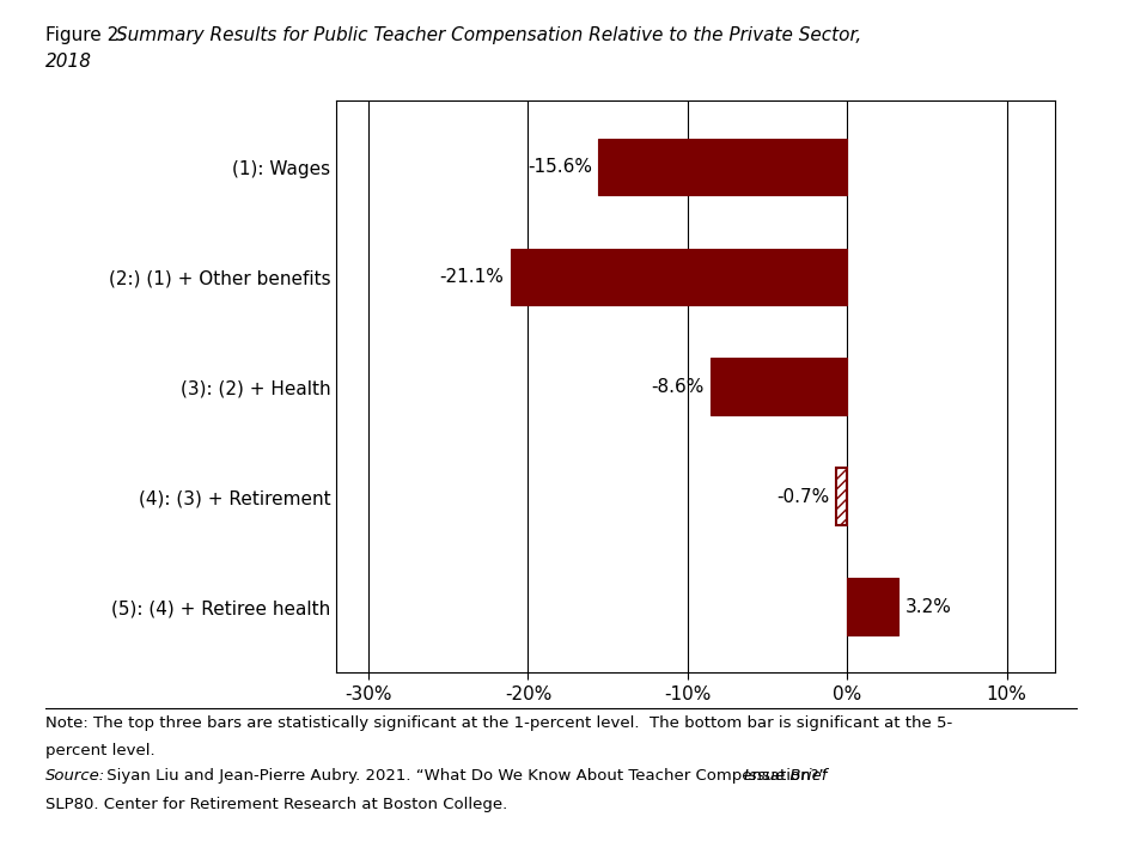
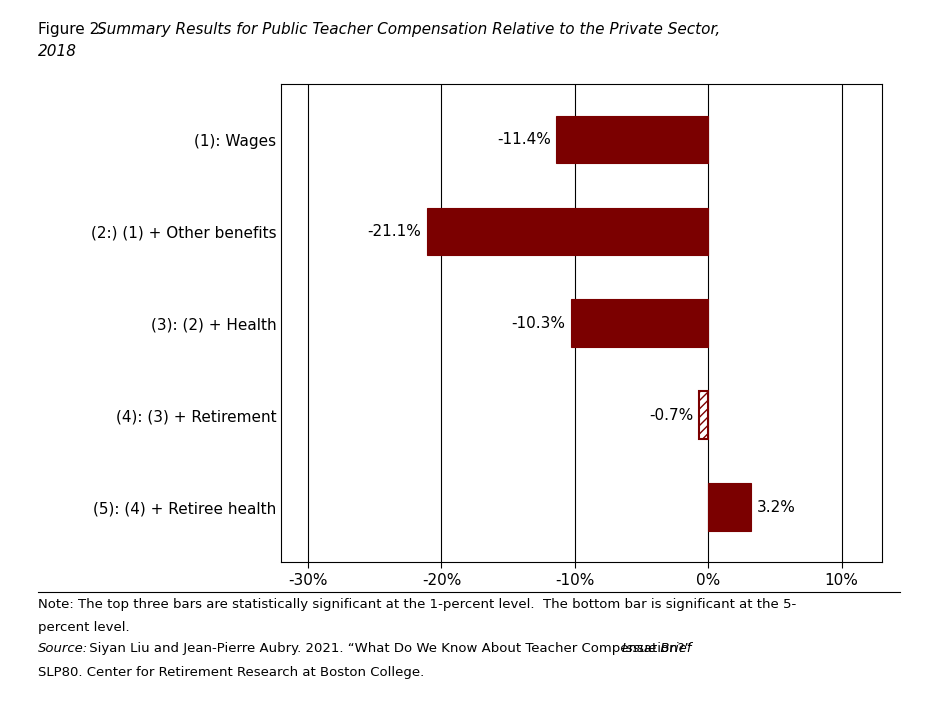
(1): Wages: -15.6% -> -11.4%
(3): (2) + Health: -8.6% -> -10.3%
